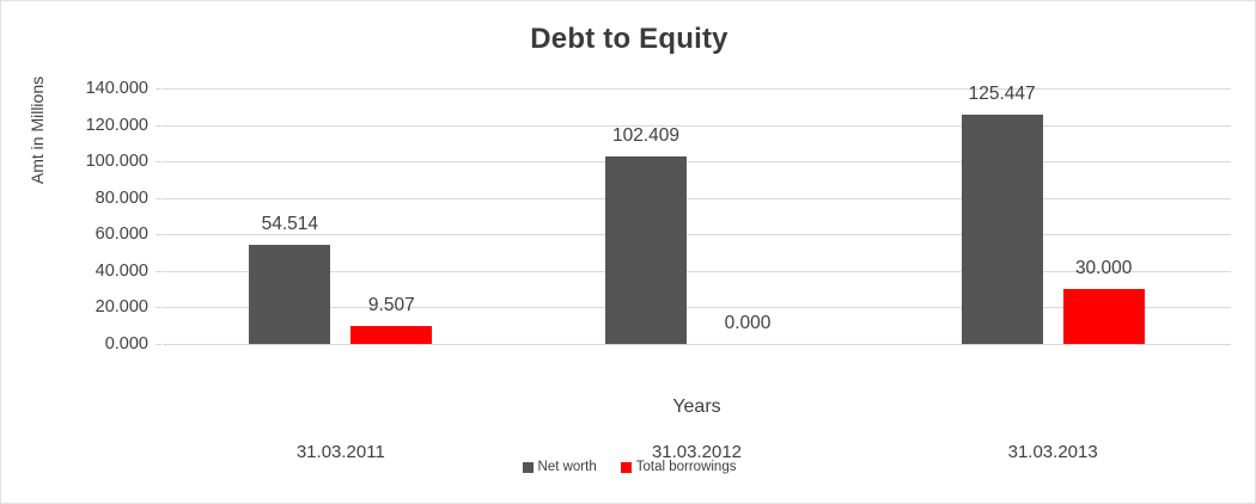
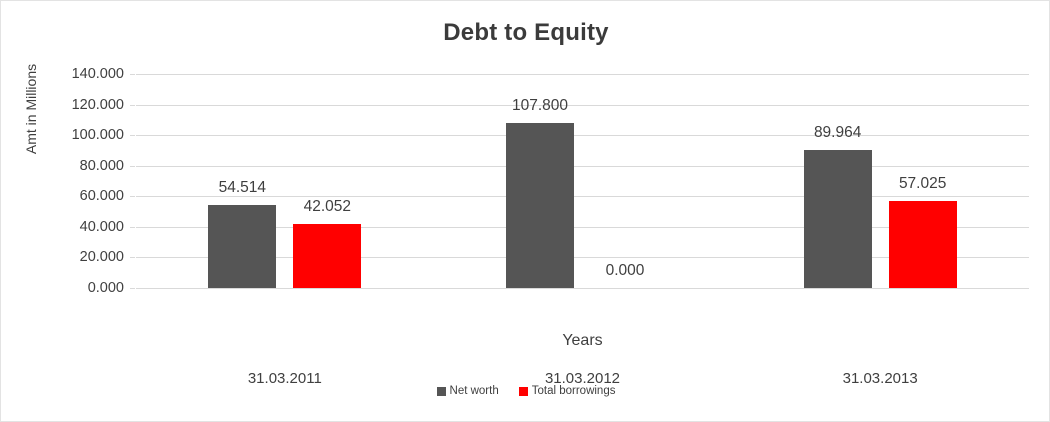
Total borrowings/31.03.2011: 9.507 -> 42.052
Net worth/31.03.2012: 102.409 -> 107.800
Net worth/31.03.2013: 125.447 -> 89.964
Total borrowings/31.03.2013: 30.000 -> 57.025
